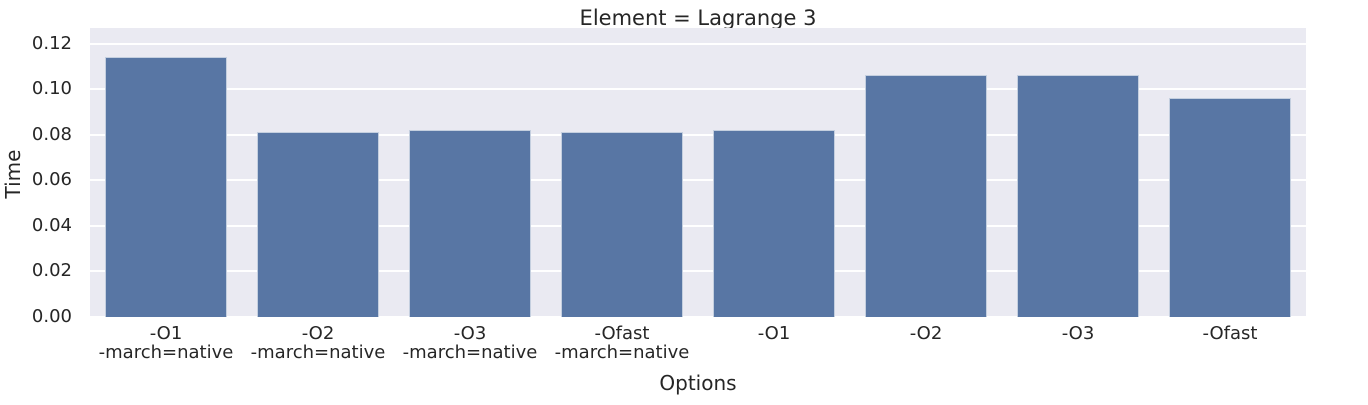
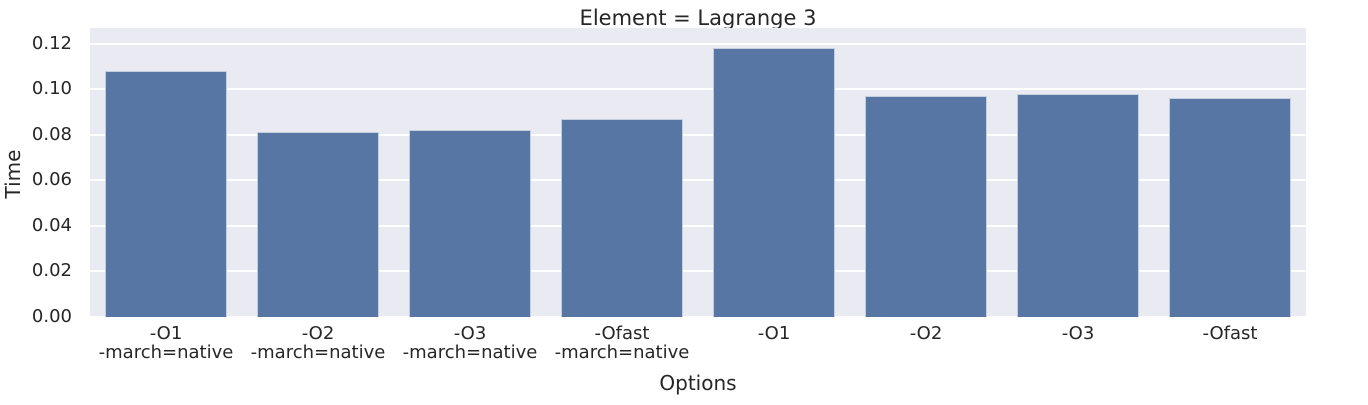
-O1 -march=native: 0.114 -> 0.108
-Ofast -march=native: 0.081 -> 0.087
-O1: 0.082 -> 0.118
-O2: 0.106 -> 0.097
-O3: 0.106 -> 0.098
